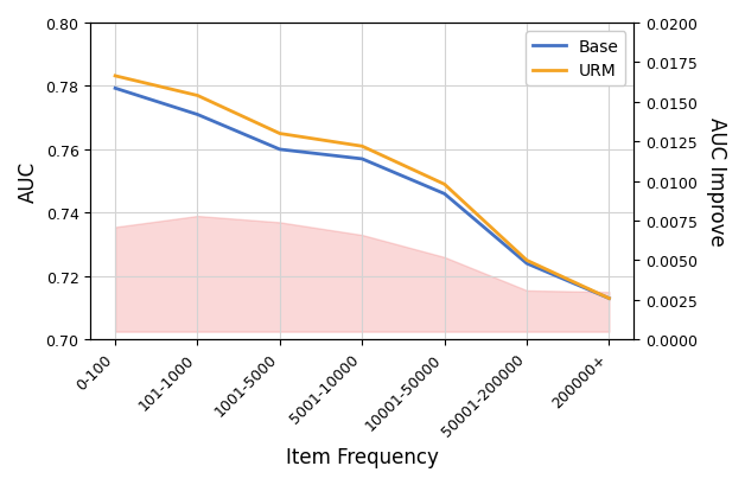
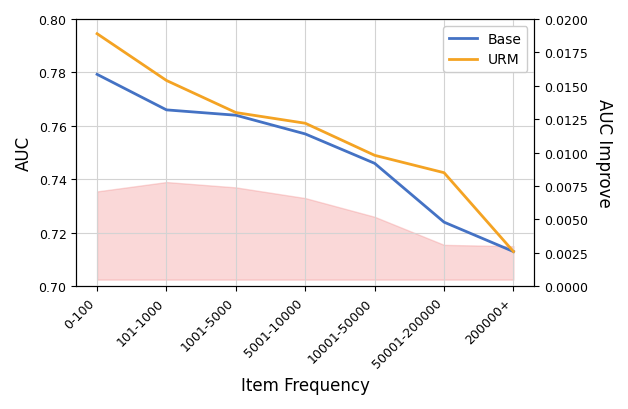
URM/0-100: 0.7832 -> 0.7945
Base/101-1000: 0.7710 -> 0.7660
Base/1001-5000: 0.7600 -> 0.7640
URM/50001-200000: 0.7250 -> 0.7425
